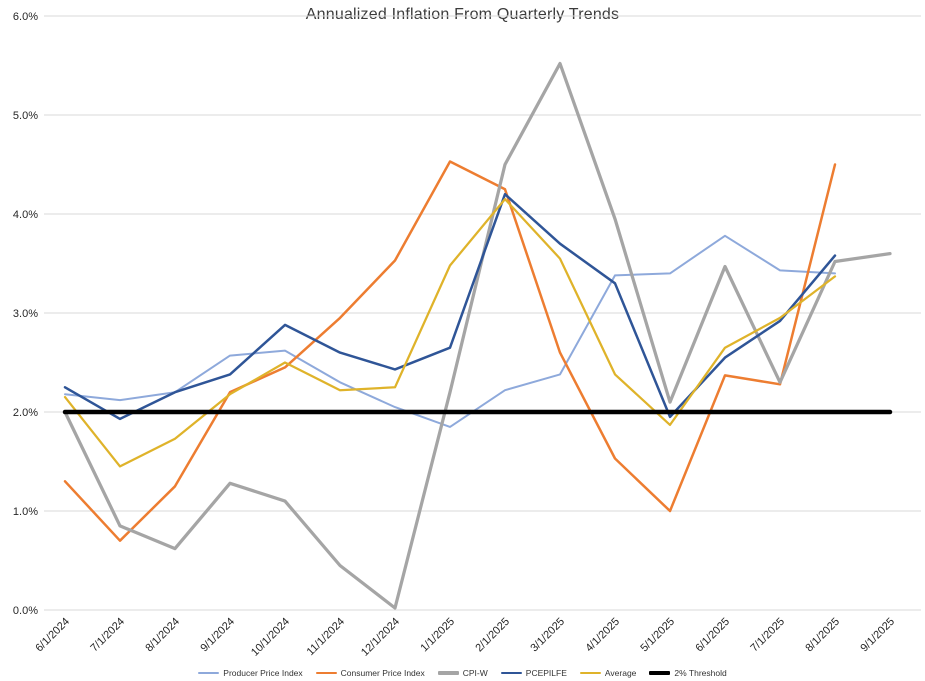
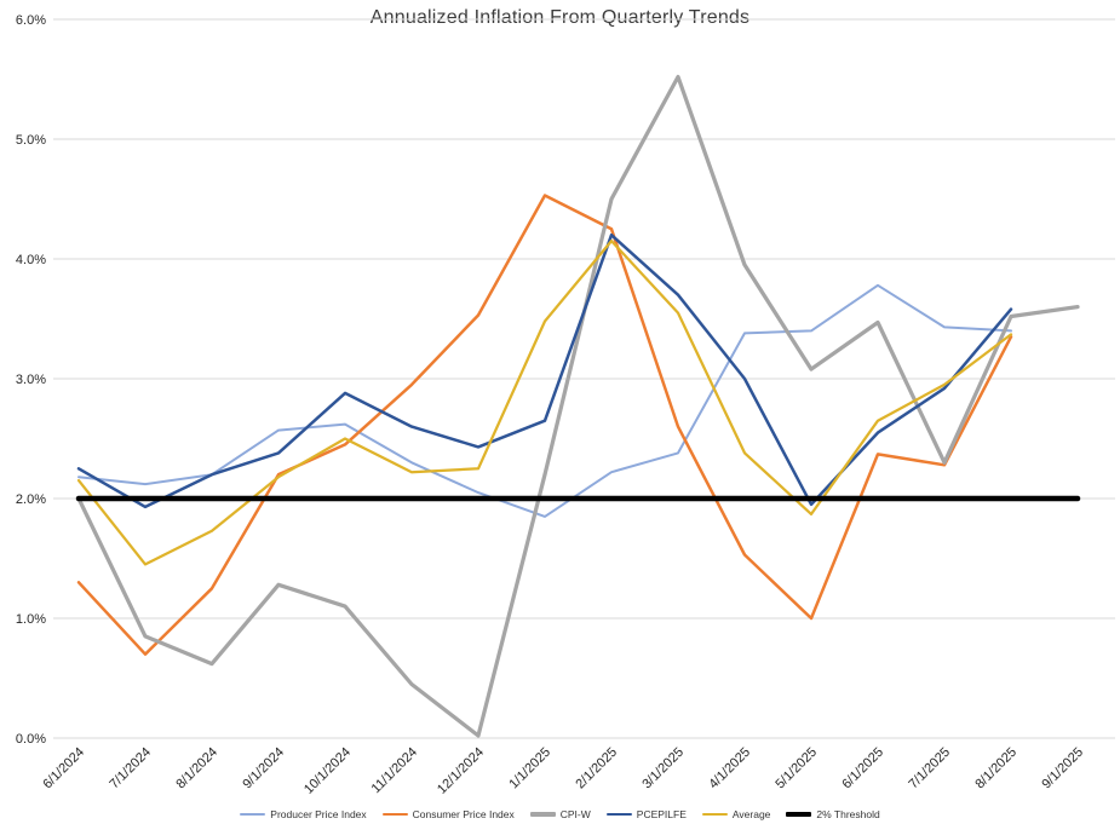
PCEPILFE/4/1/2025: 3.3% -> 3.0%
CPI-W/5/1/2025: 2.1% -> 3.1%
Consumer Price Index/8/1/2025: 4.5% -> 3.4%
